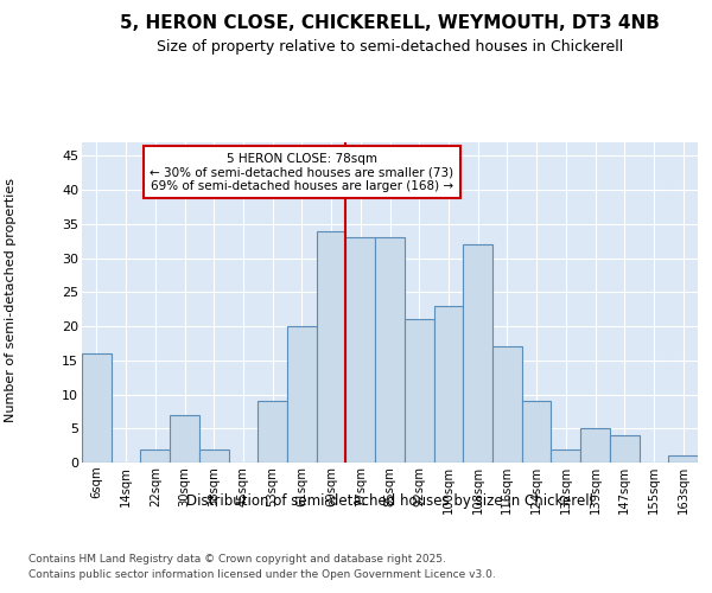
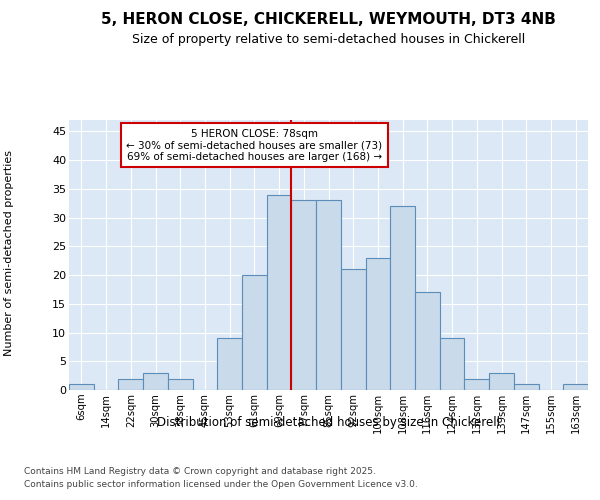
6sqm: 16 -> 1
30sqm: 7 -> 3
139sqm: 5 -> 3
147sqm: 4 -> 1
